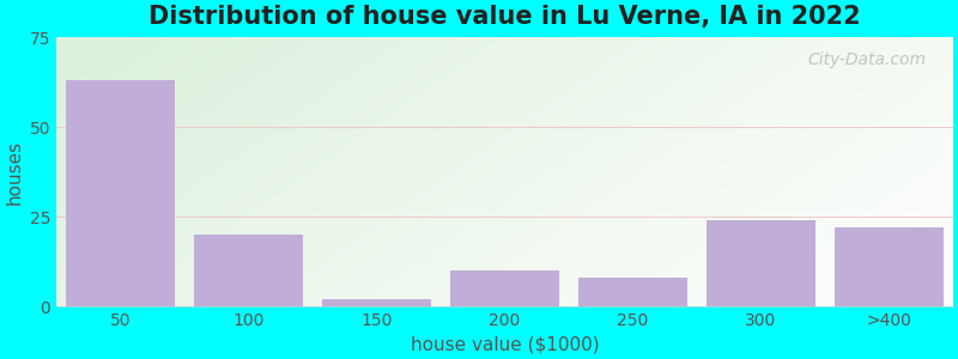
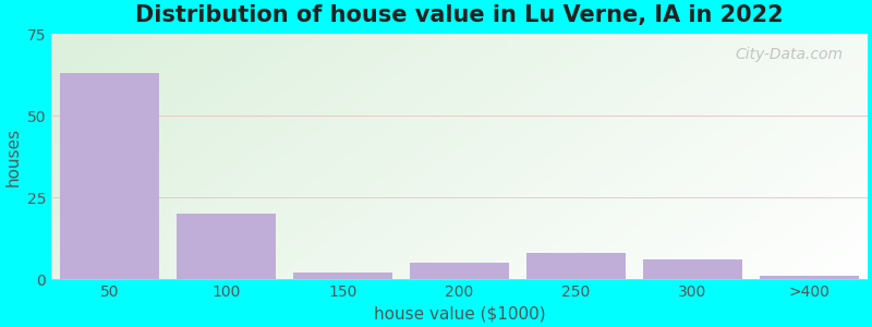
200: 10 -> 5
300: 24 -> 6
>400: 22 -> 1
